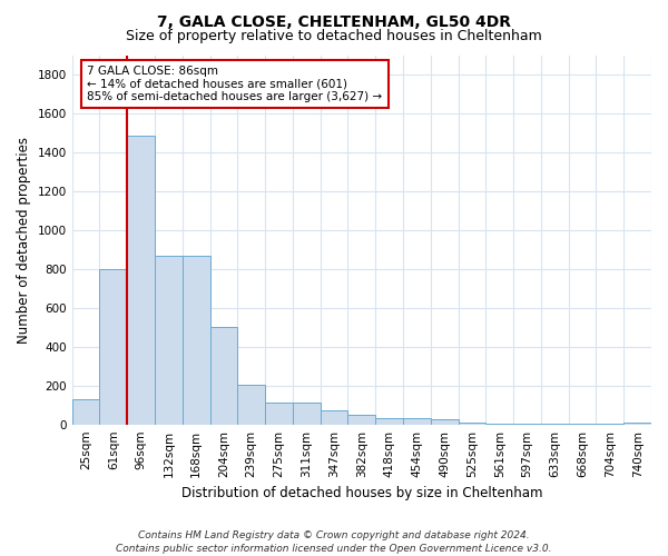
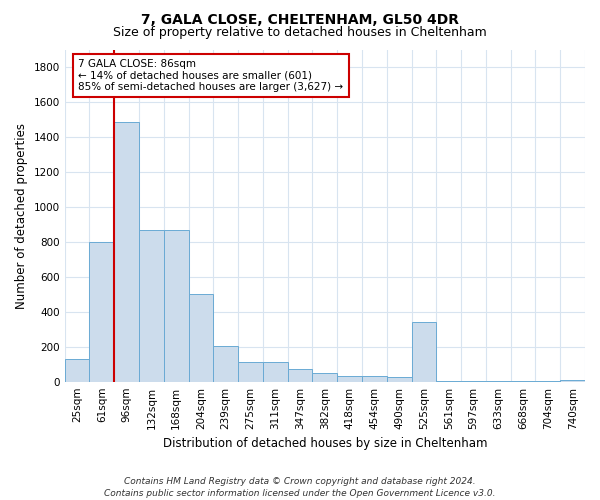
525sqm: 10 -> 340
